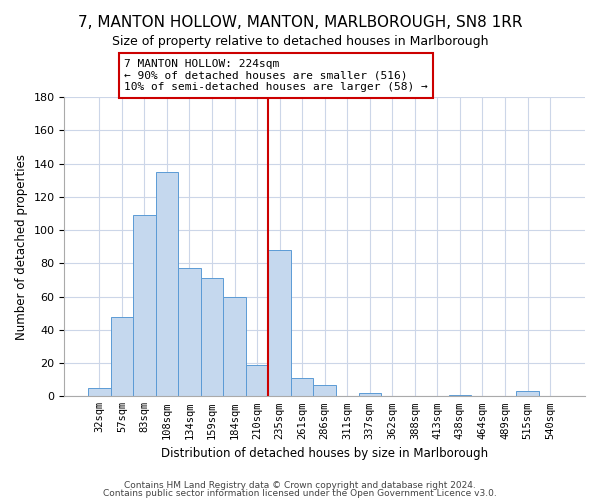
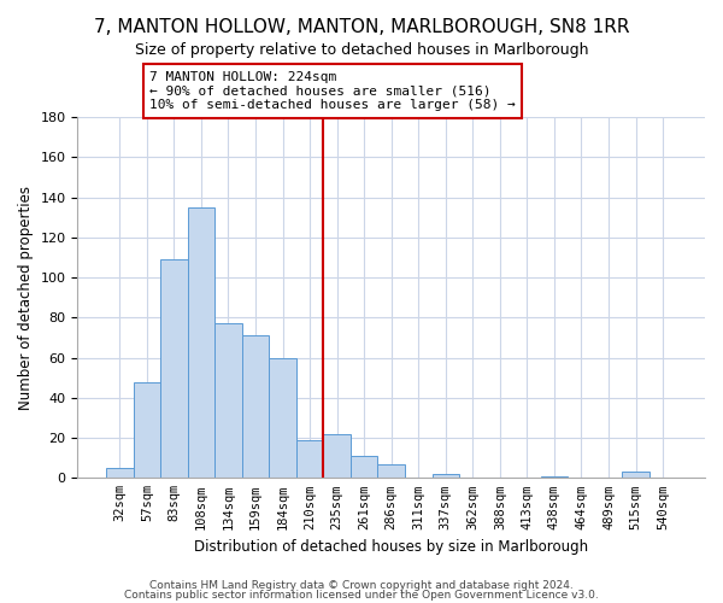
235sqm: 88 -> 22
